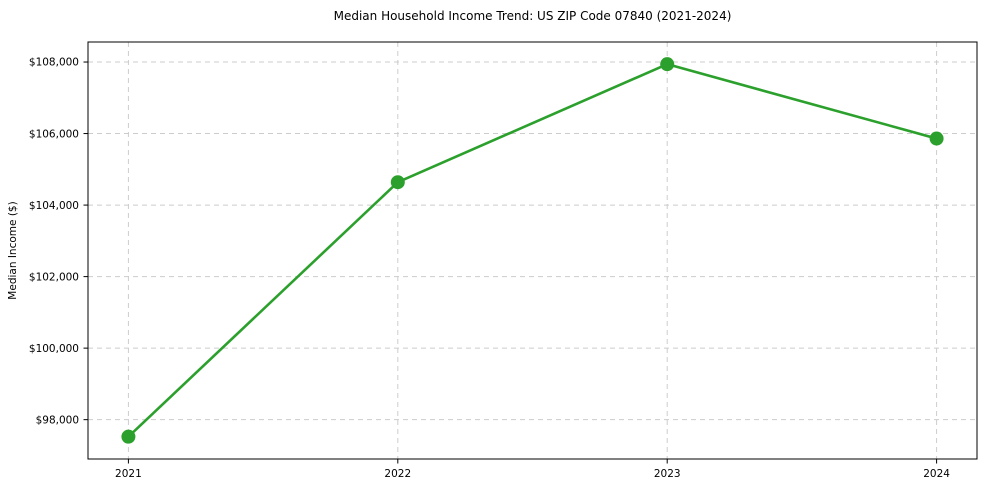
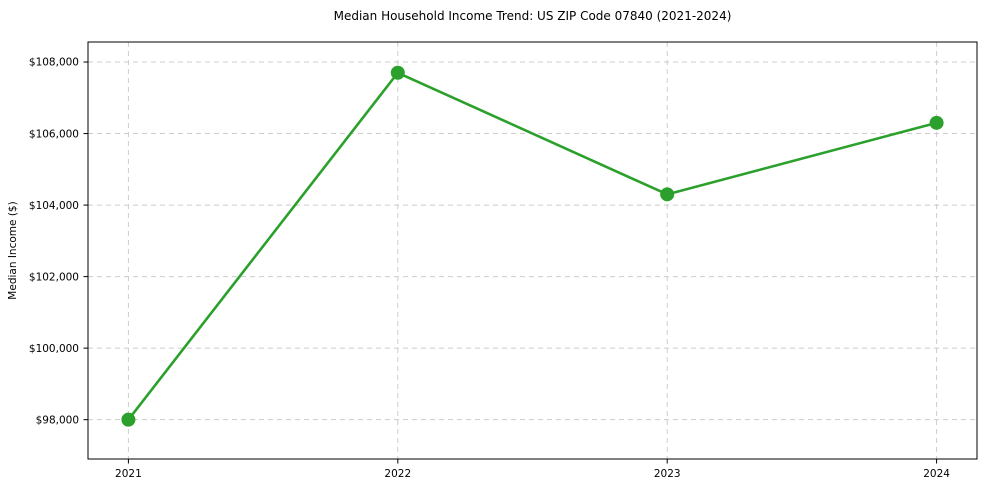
2021: $97500 -> $98000
2022: $104600 -> $107700
2023: $107900 -> $104300
2024: $105900 -> $106300
